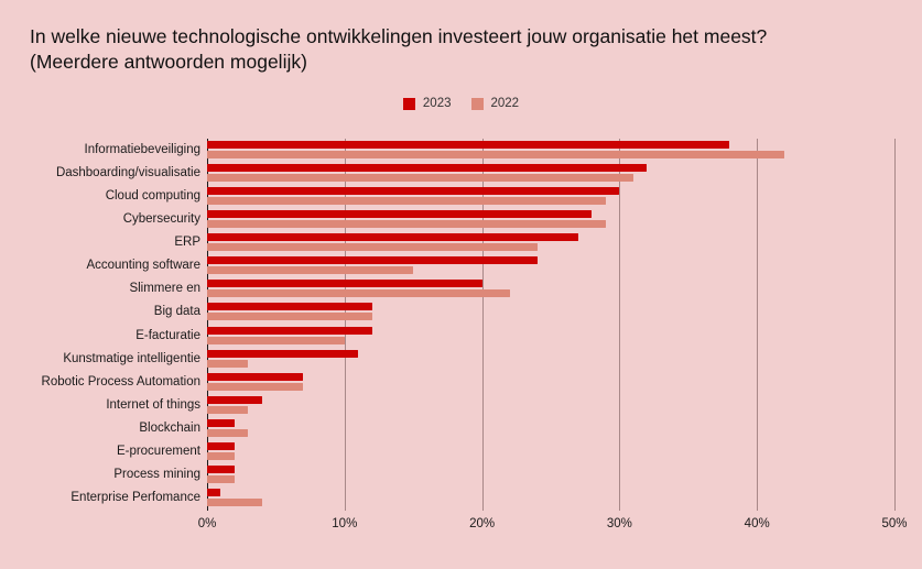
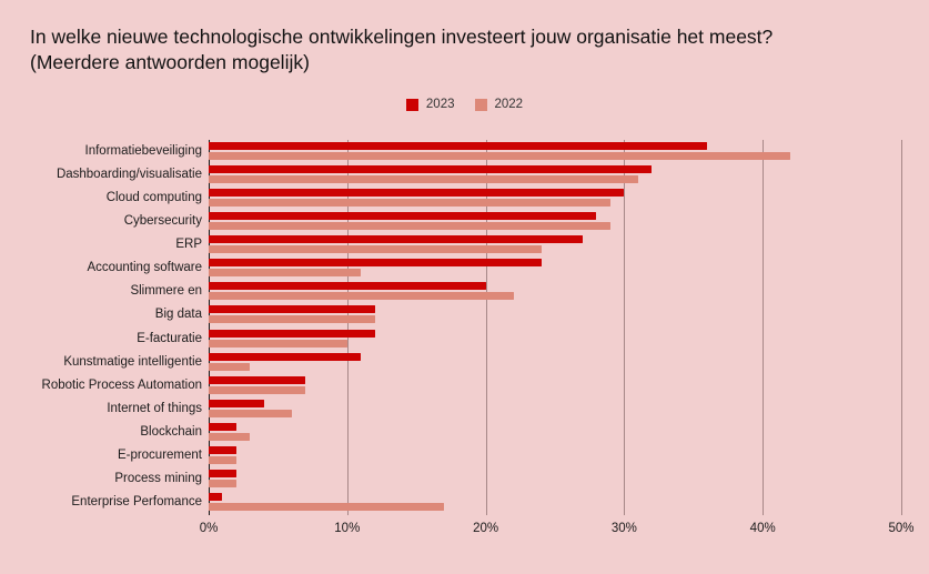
2023/Informatiebeveiliging: 38% -> 36%
2022/Accounting software: 15% -> 11%
2022/Internet of things: 3% -> 6%
2022/Enterprise Perfomance: 4% -> 17%
